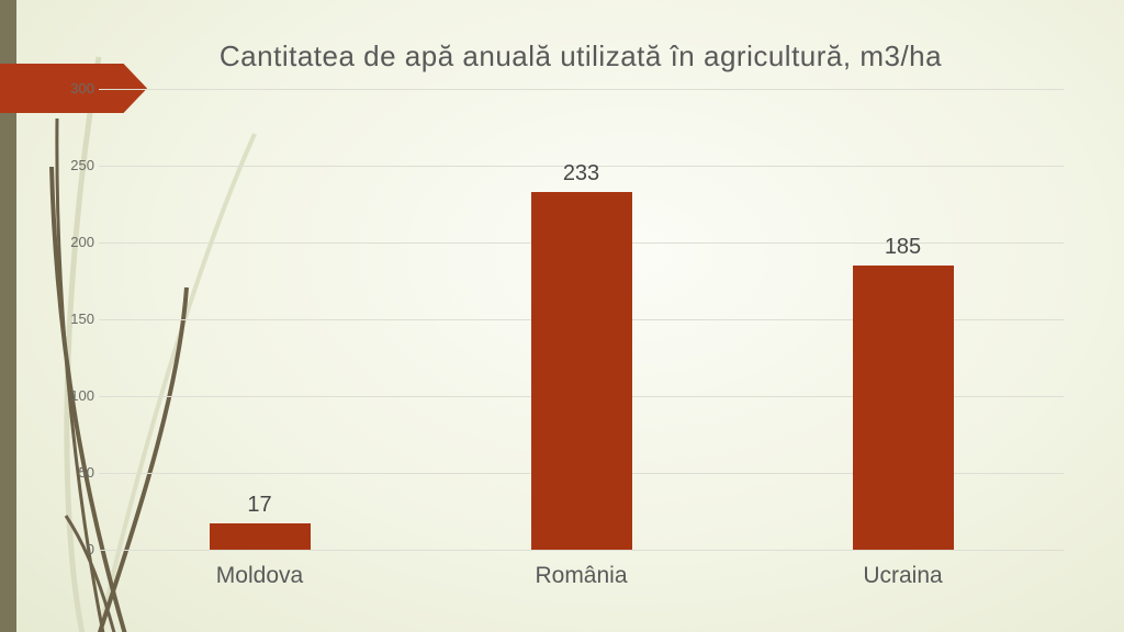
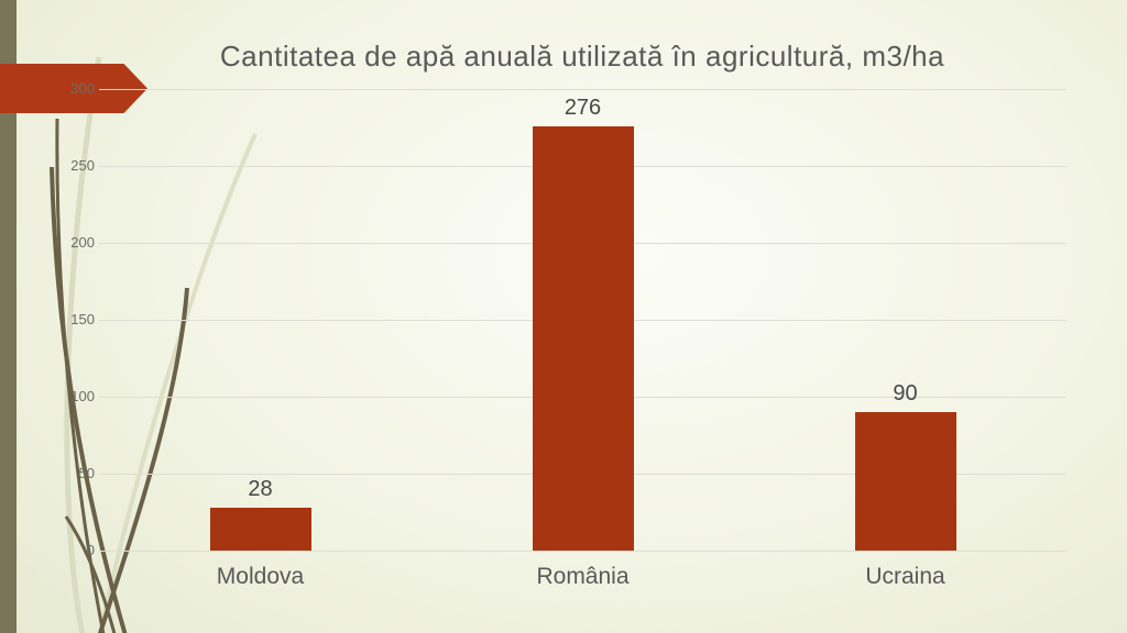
Moldova: 17 -> 28
România: 233 -> 276
Ucraina: 185 -> 90
